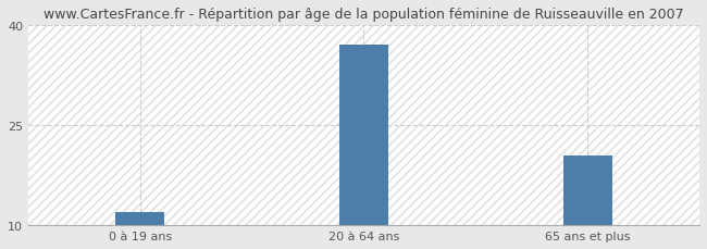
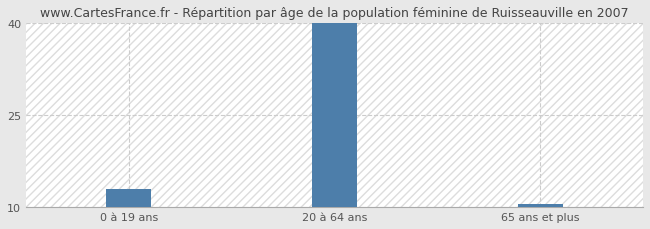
0 à 19 ans: 12.0 -> 13.0
20 à 64 ans: 37.0 -> 40.0
65 ans et plus: 20.4 -> 10.5
